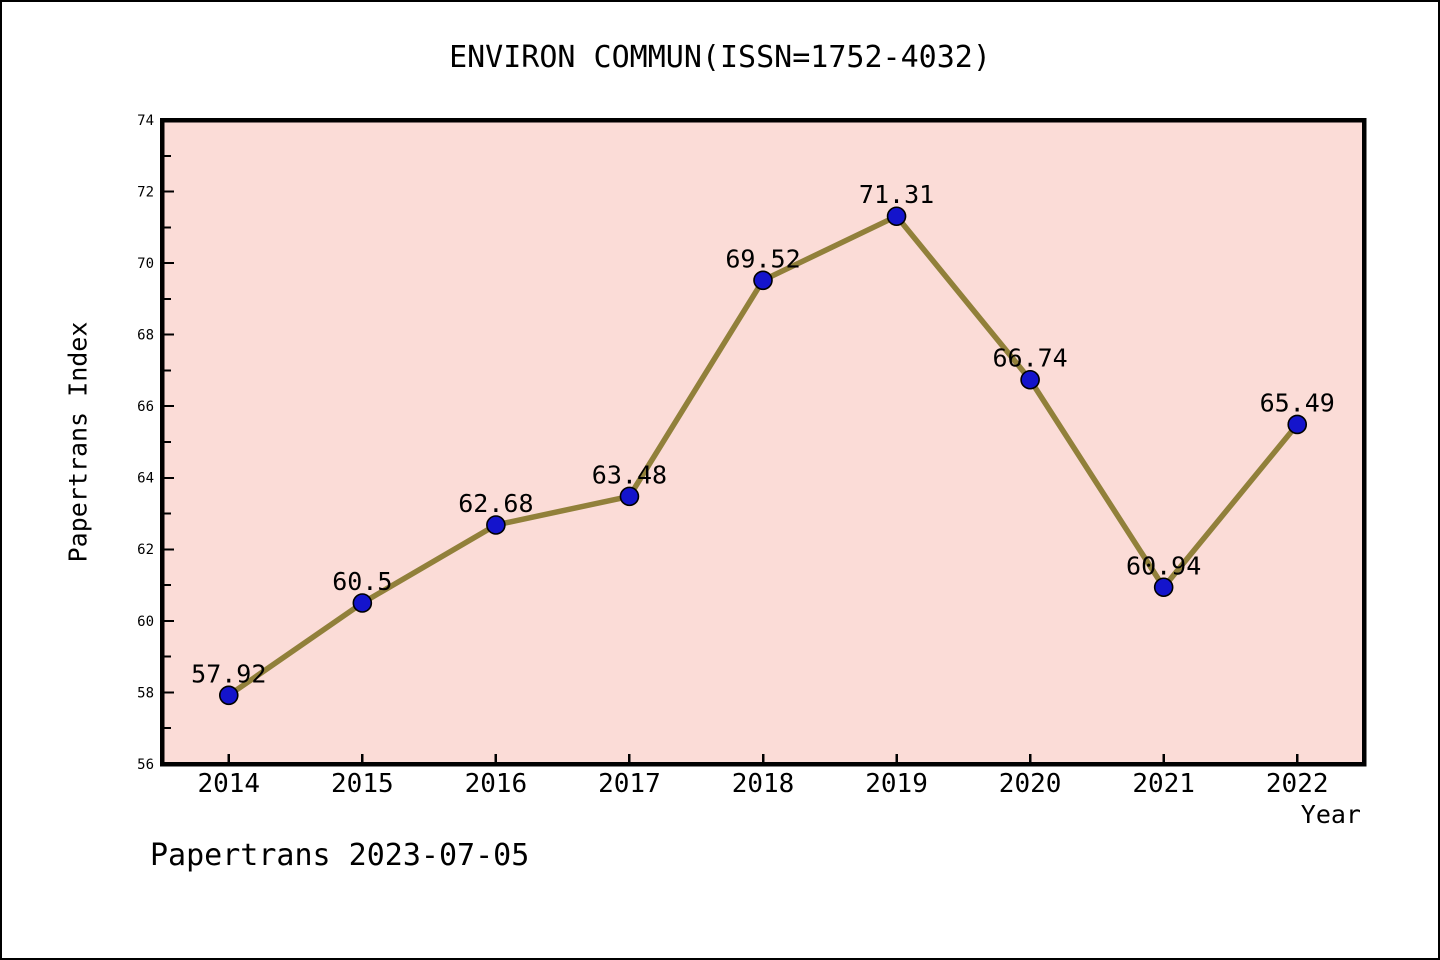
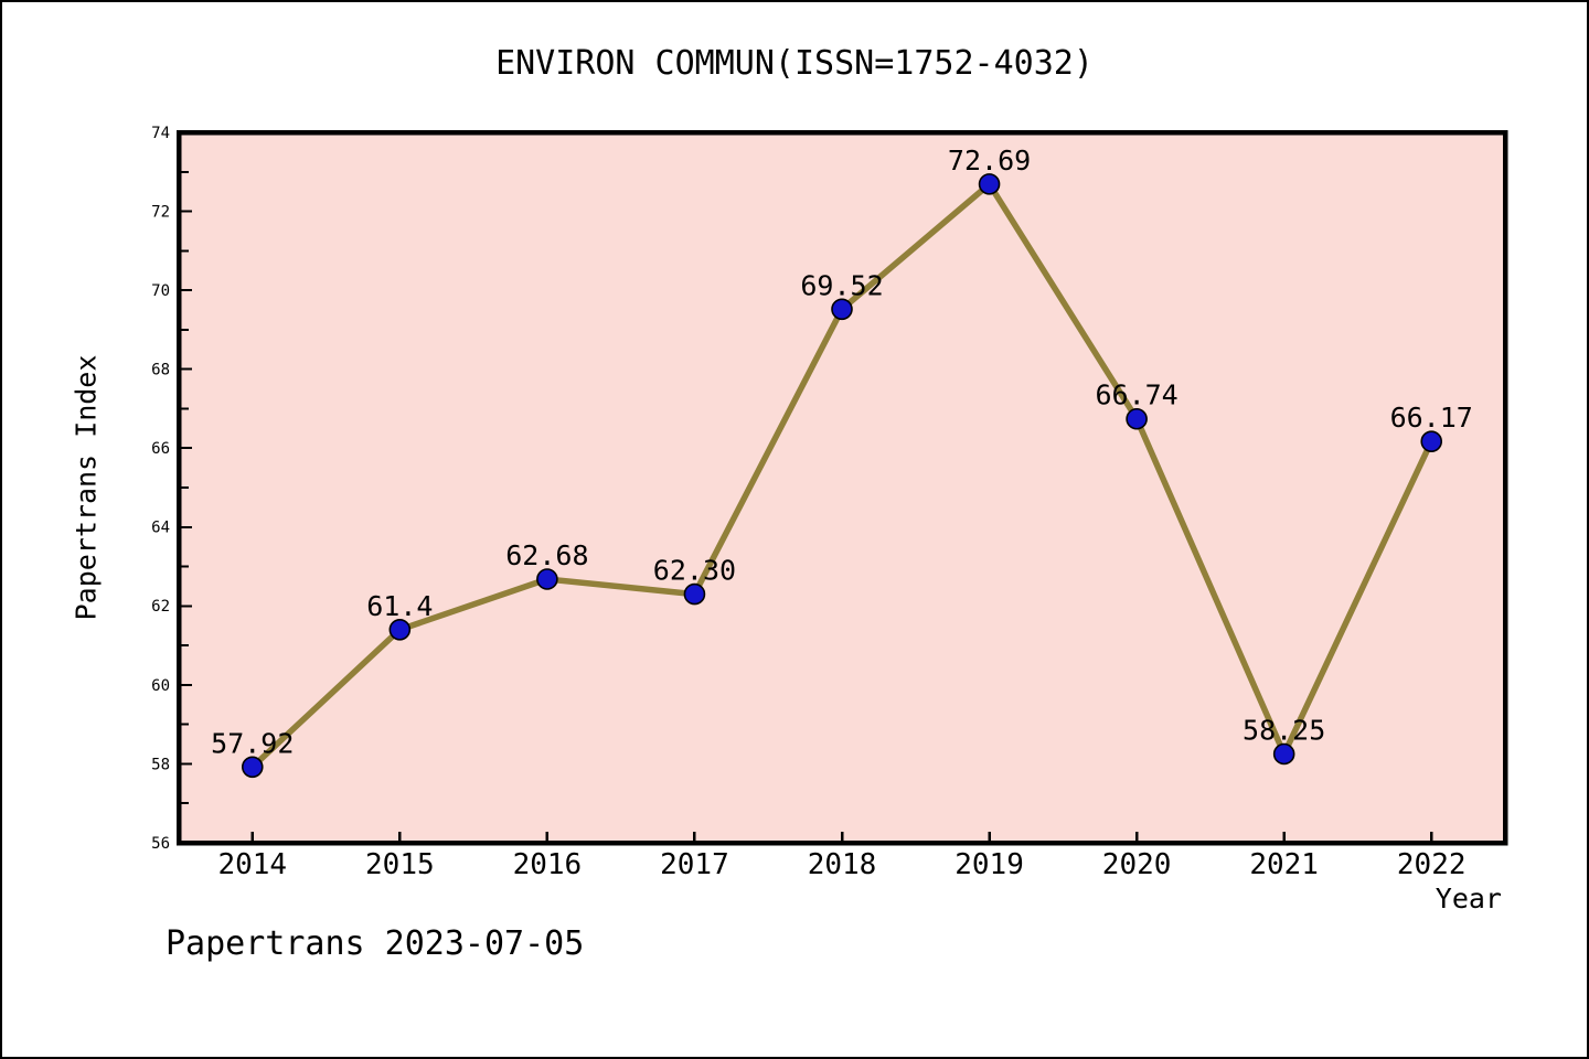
2015: 60.5 -> 61.4
2017: 63.48 -> 62.30
2019: 71.31 -> 72.69
2021: 60.94 -> 58.25
2022: 65.49 -> 66.17
